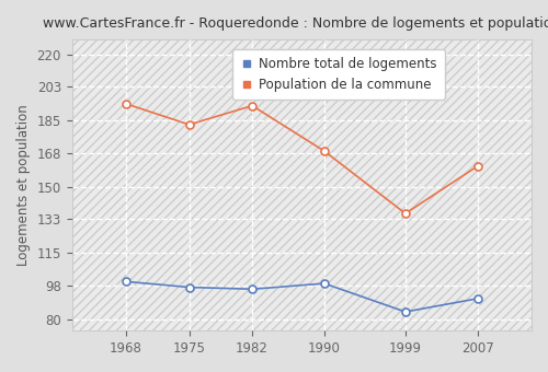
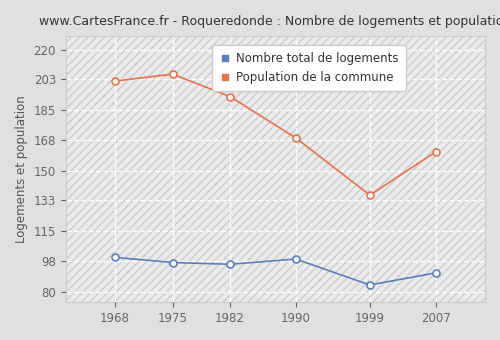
Population de la commune/1968: 194 -> 202
Population de la commune/1975: 183 -> 206
